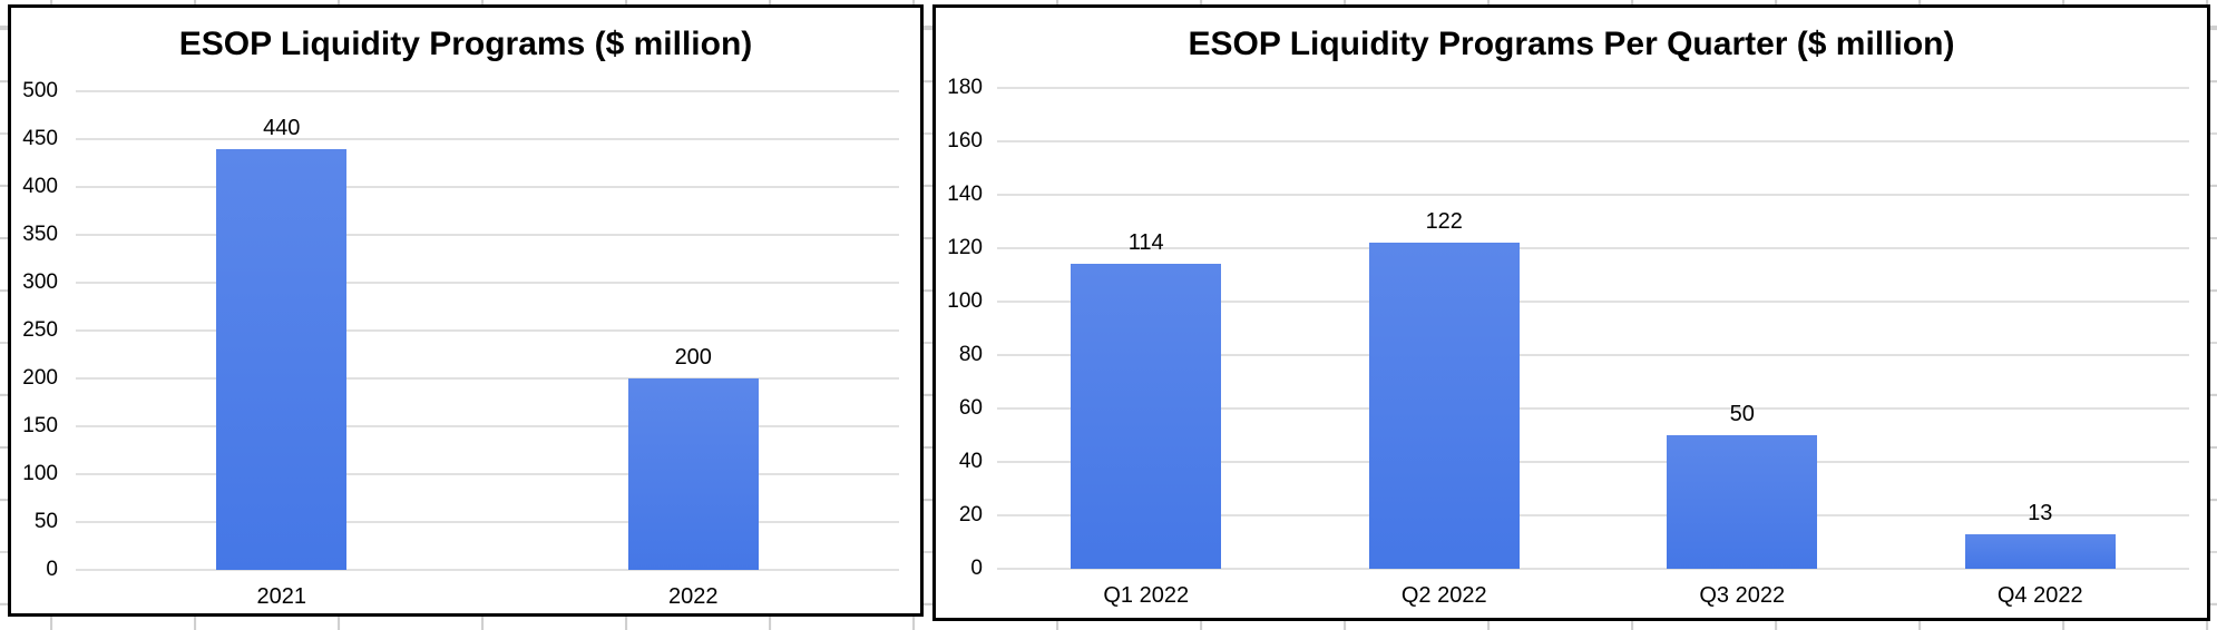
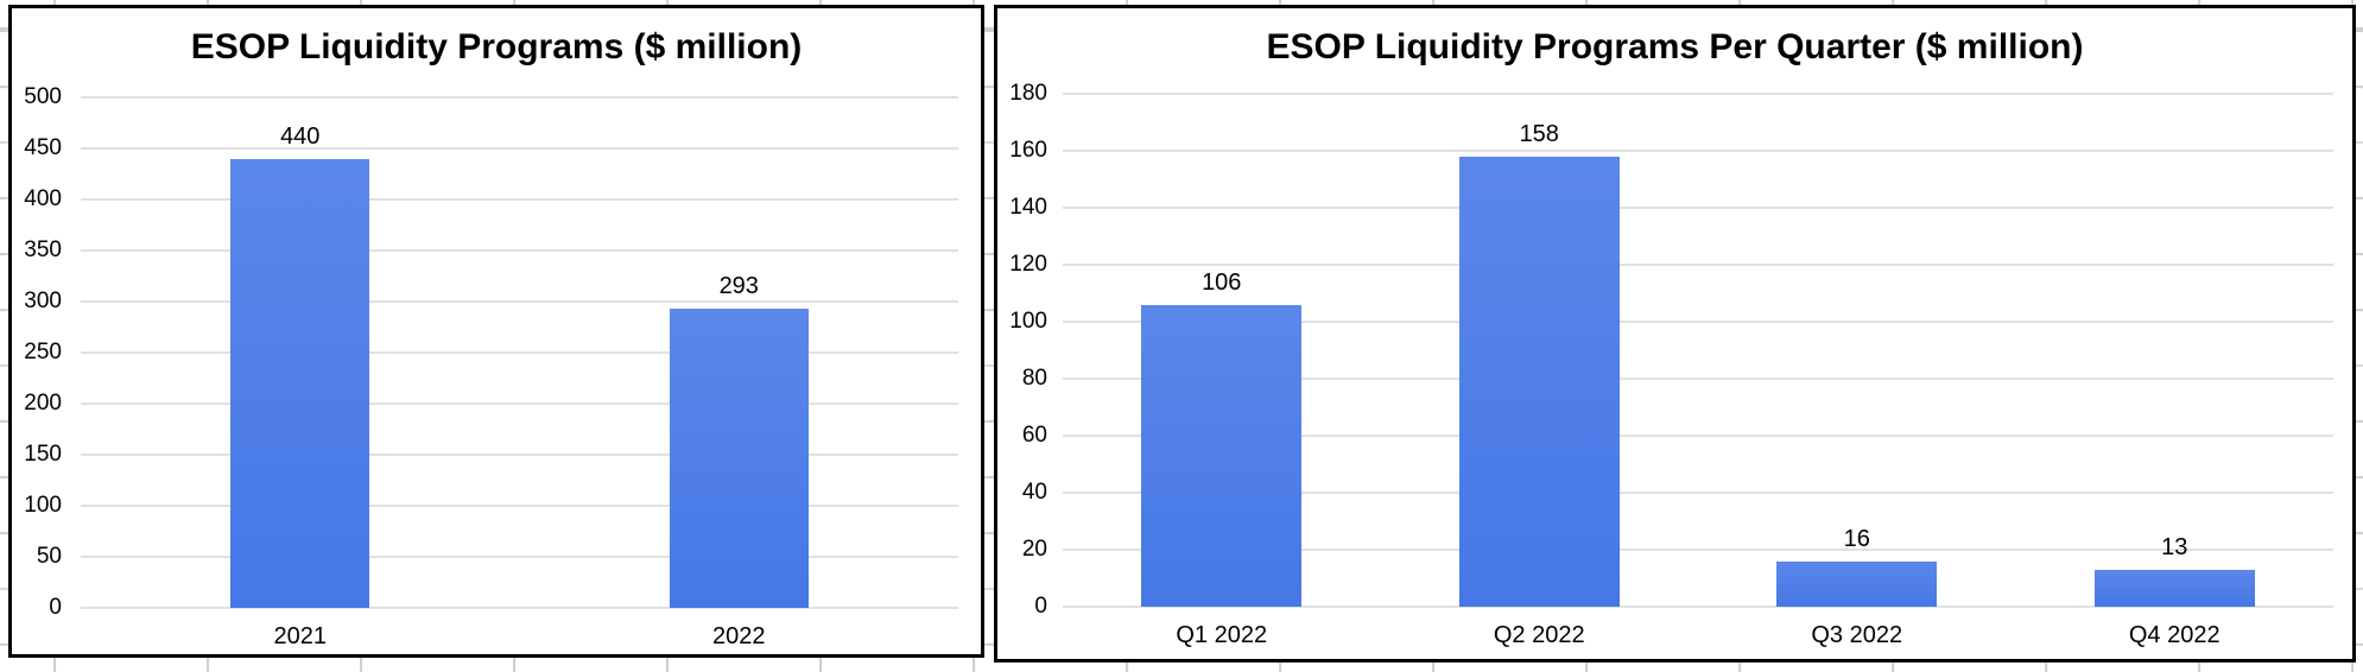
ESOP Liquidity Programs ($ million)/2022: 200 -> 293
ESOP Liquidity Programs Per Quarter ($ million)/Q1 2022: 114 -> 106
ESOP Liquidity Programs Per Quarter ($ million)/Q2 2022: 122 -> 158
ESOP Liquidity Programs Per Quarter ($ million)/Q3 2022: 50 -> 16
